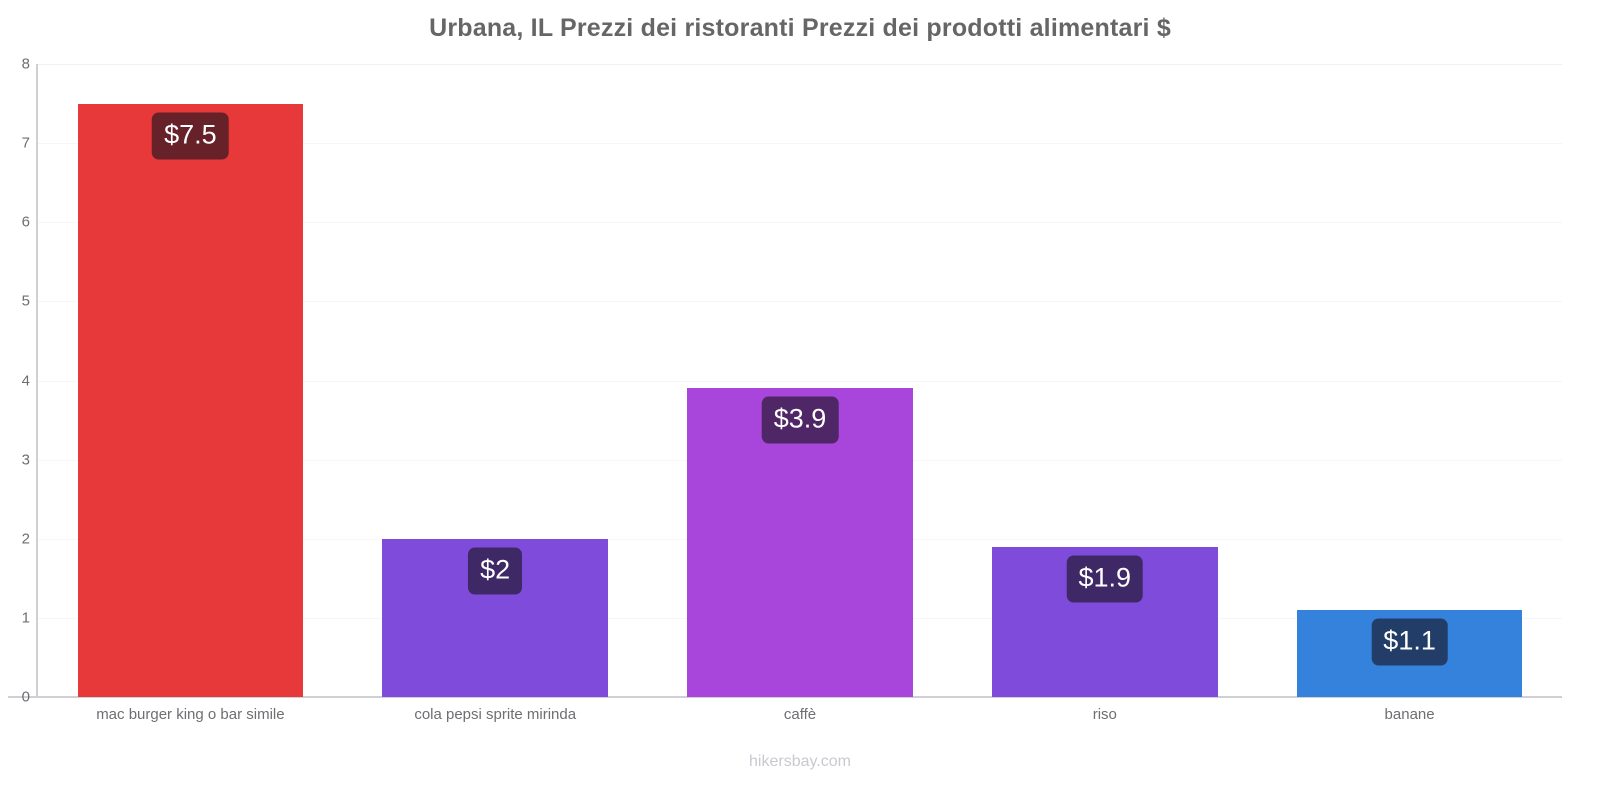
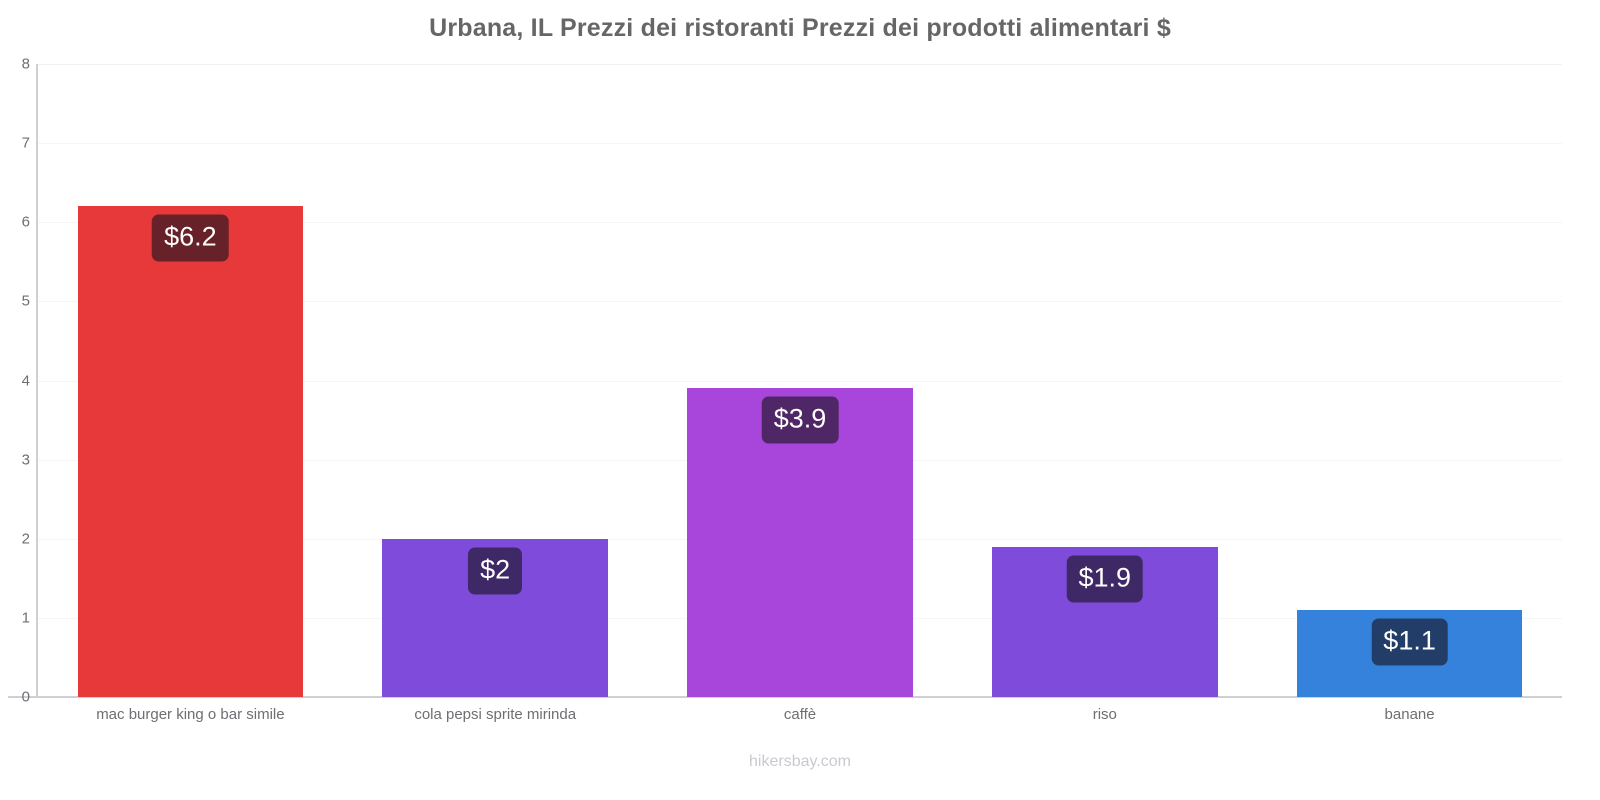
mac burger king o bar simile: $7.5 -> $6.2
